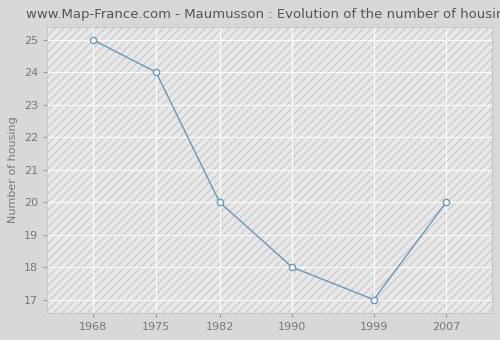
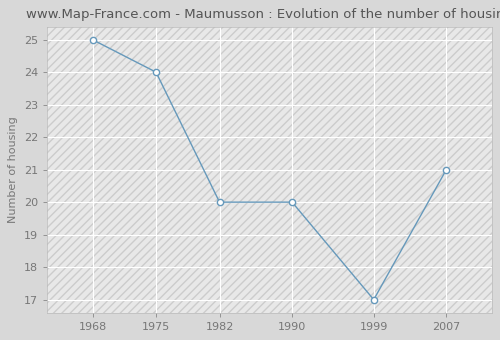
1990: 18 -> 20
2007: 20 -> 21
